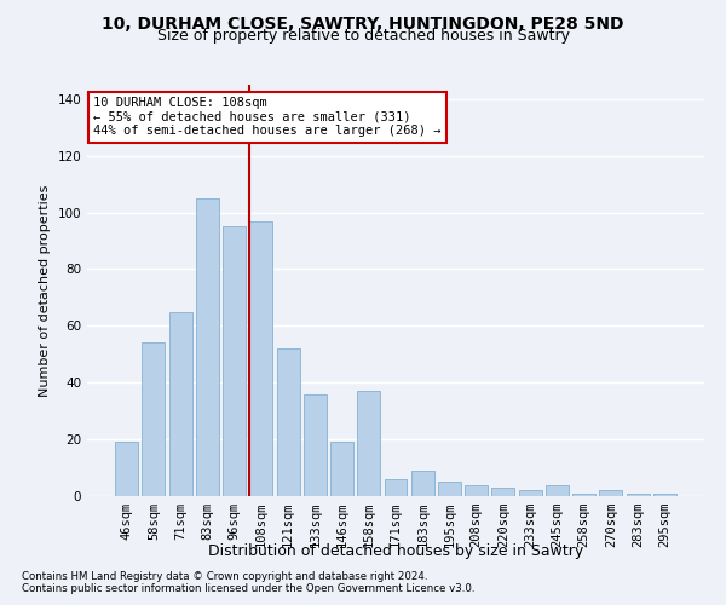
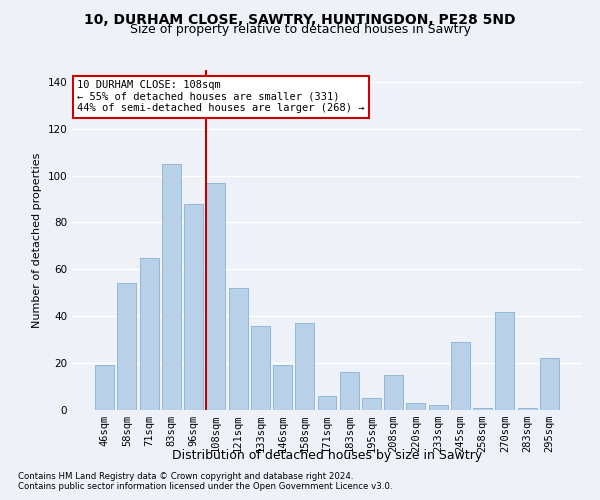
96sqm: 95 -> 88
183sqm: 9 -> 16
208sqm: 4 -> 15
245sqm: 4 -> 29
270sqm: 2 -> 42
295sqm: 1 -> 22
